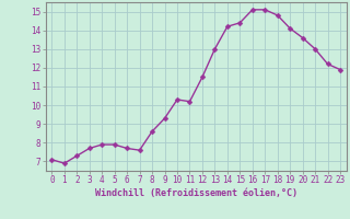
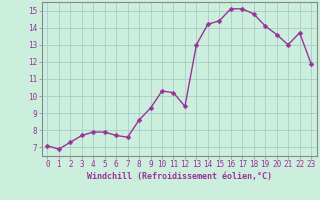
12: 11.5 -> 9.4
22: 12.2 -> 13.7
